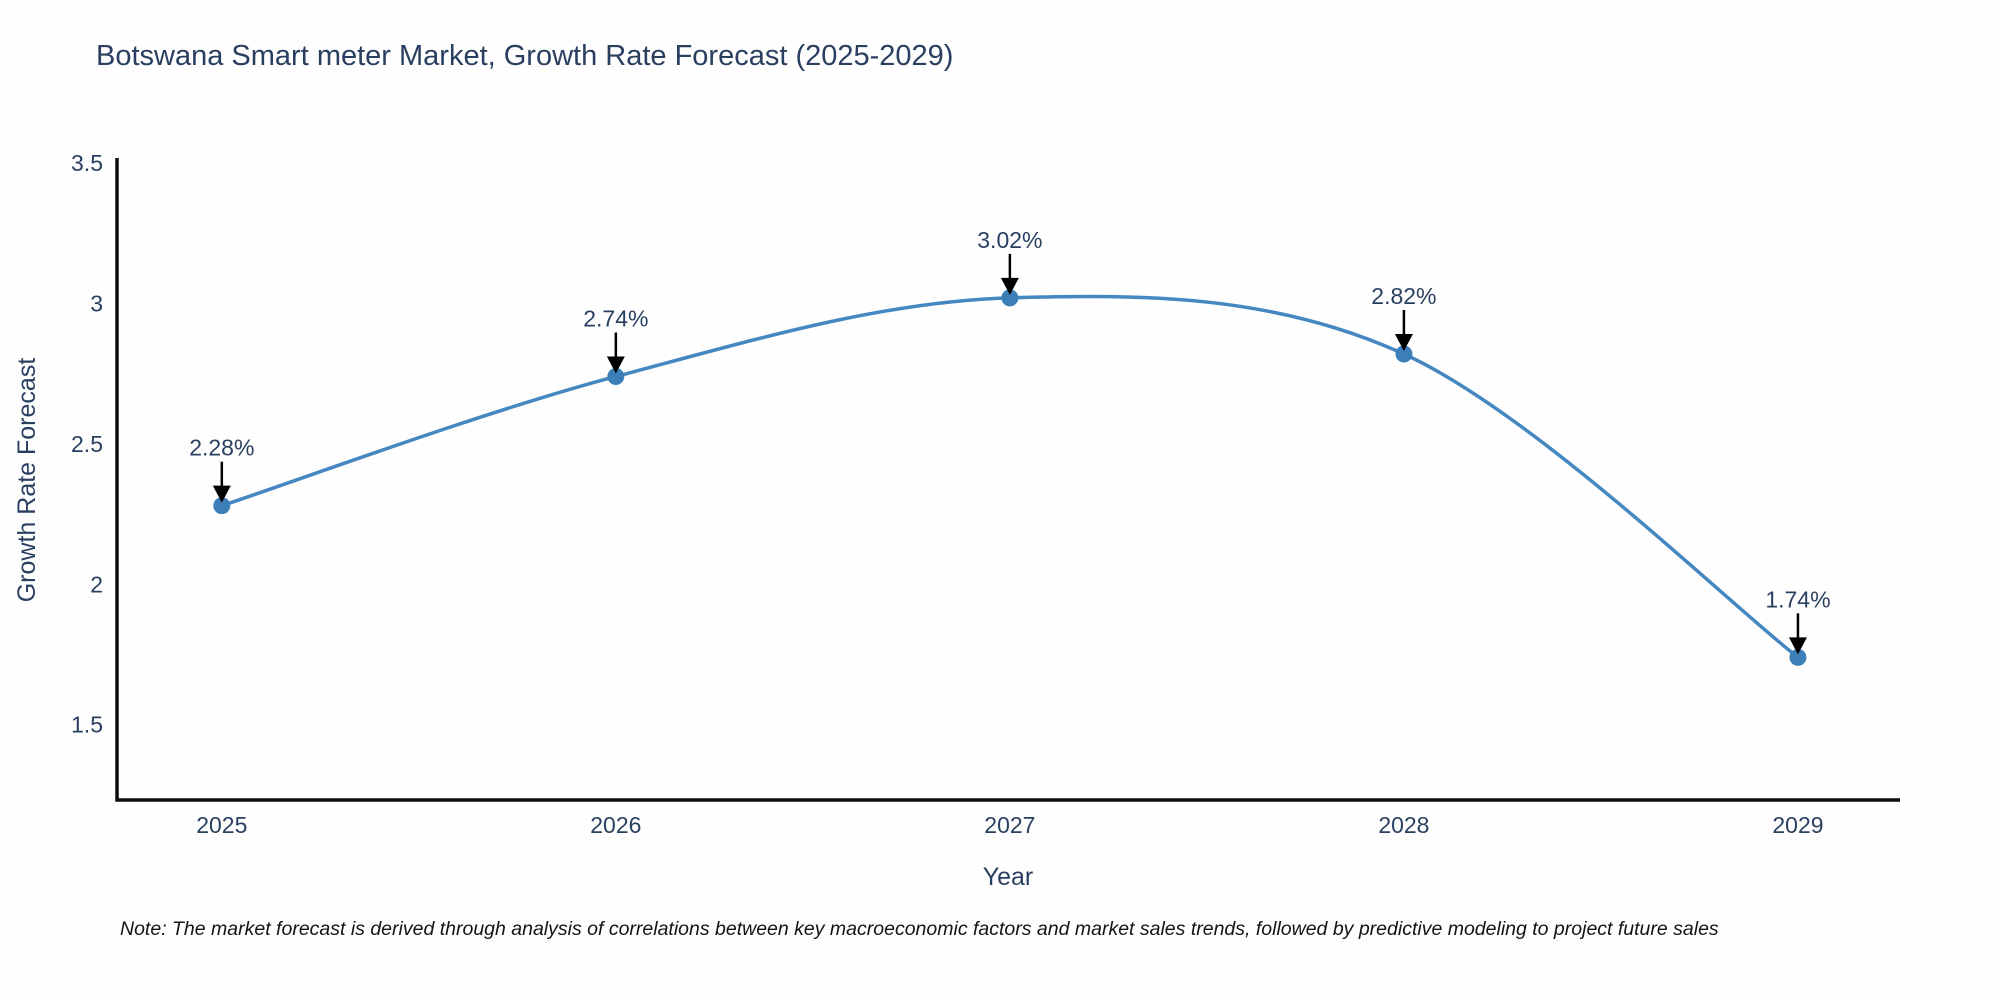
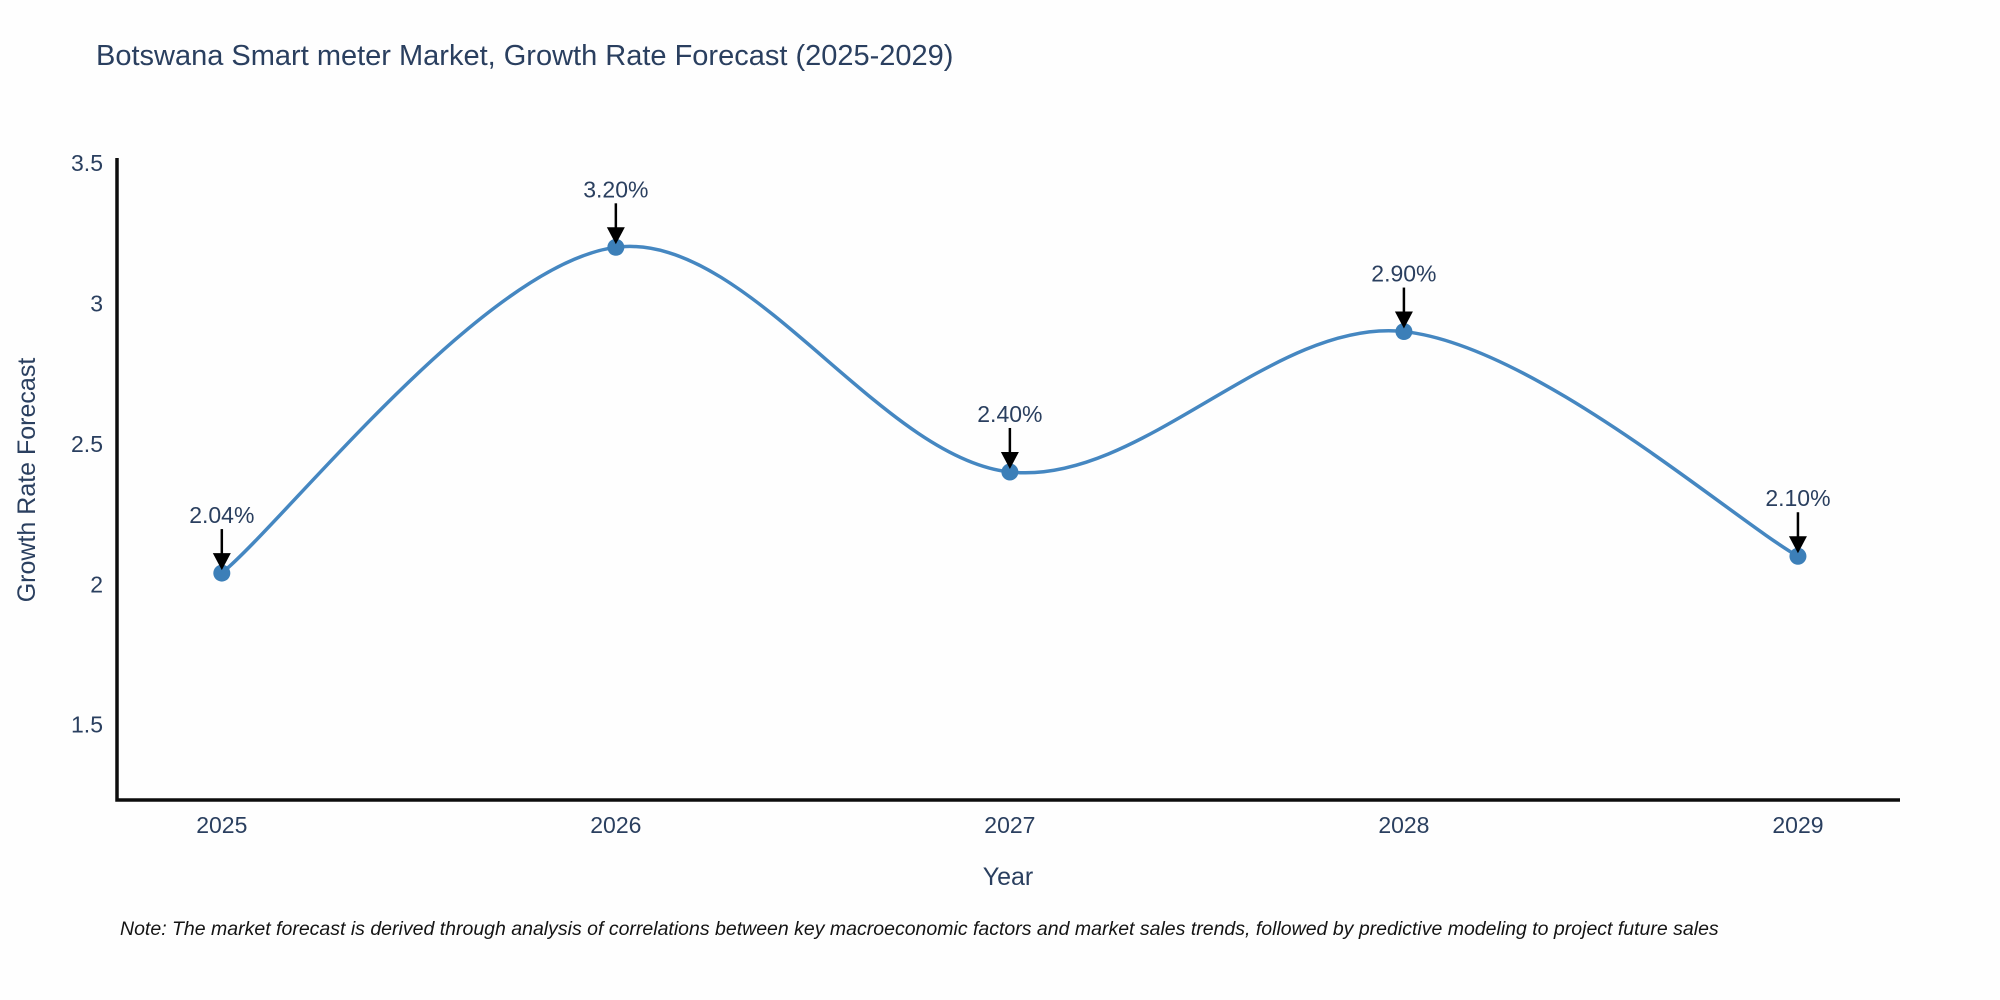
2025: 2.28% -> 2.04%
2026: 2.74% -> 3.20%
2027: 3.02% -> 2.40%
2028: 2.82% -> 2.90%
2029: 1.74% -> 2.10%
